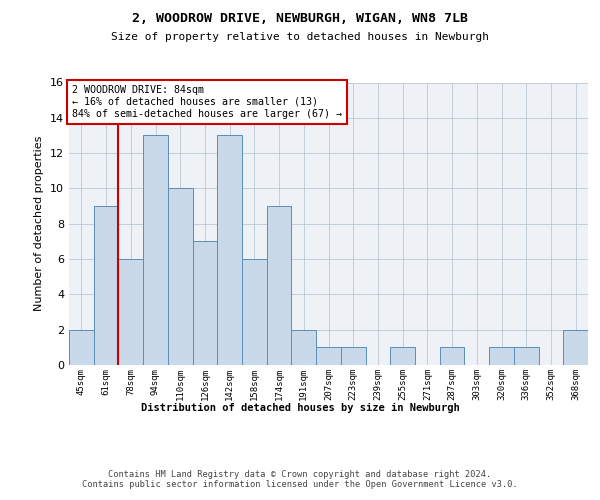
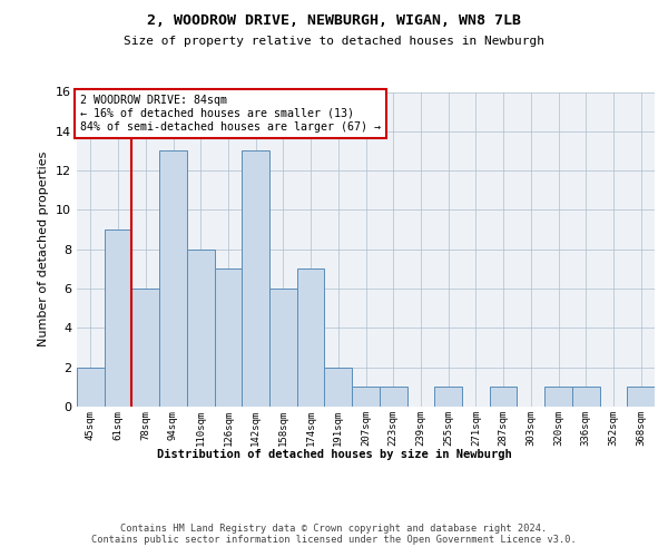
110sqm: 10 -> 8
174sqm: 9 -> 7
368sqm: 2 -> 1
